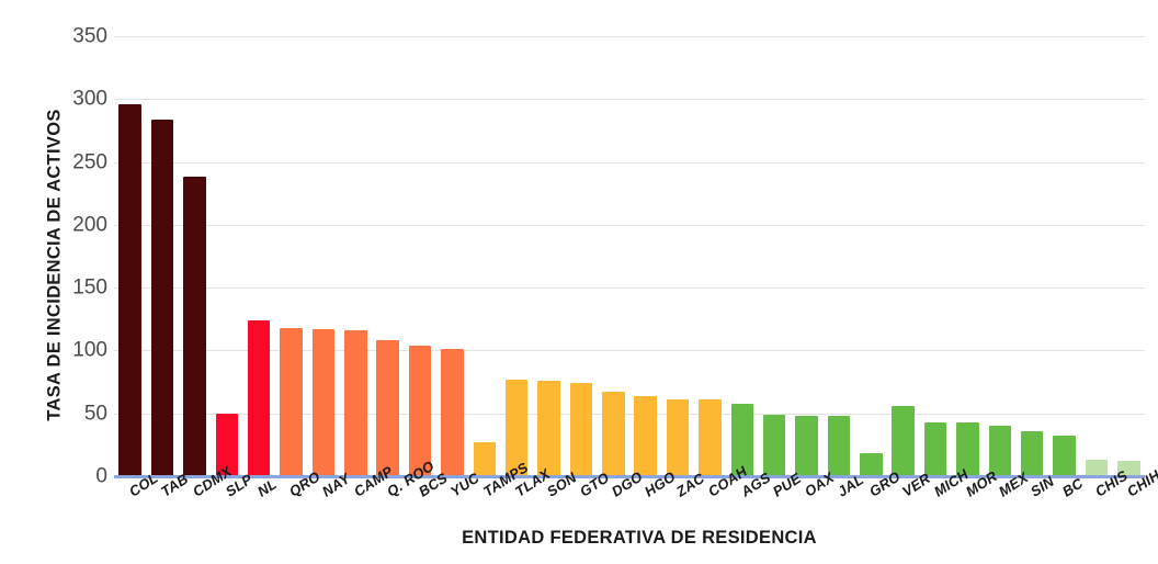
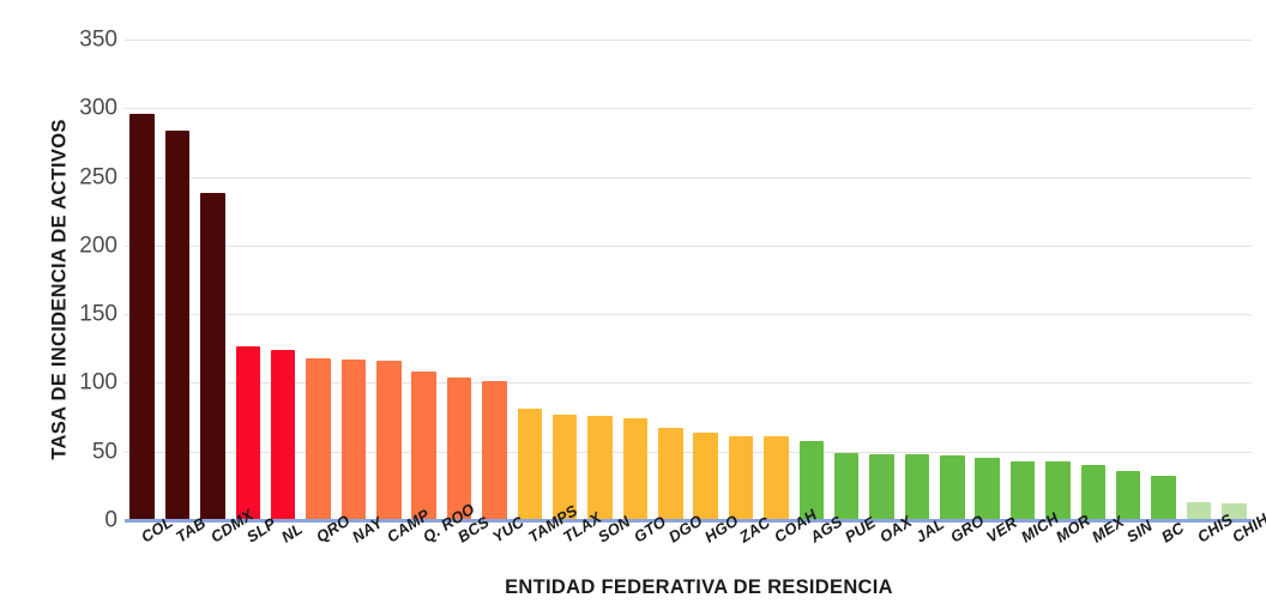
SLP: 50 -> 127
TAMPS: 27 -> 81
GRO: 18 -> 47
VER: 56 -> 45
